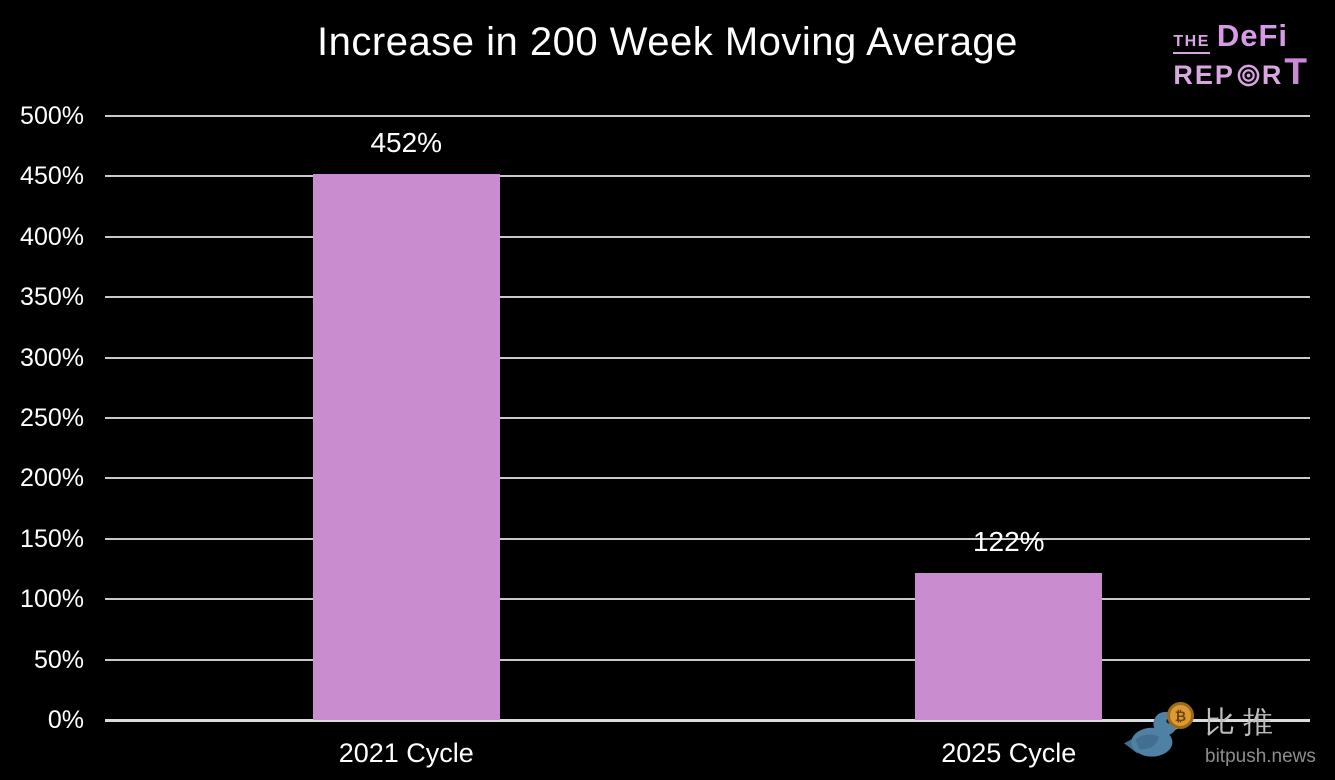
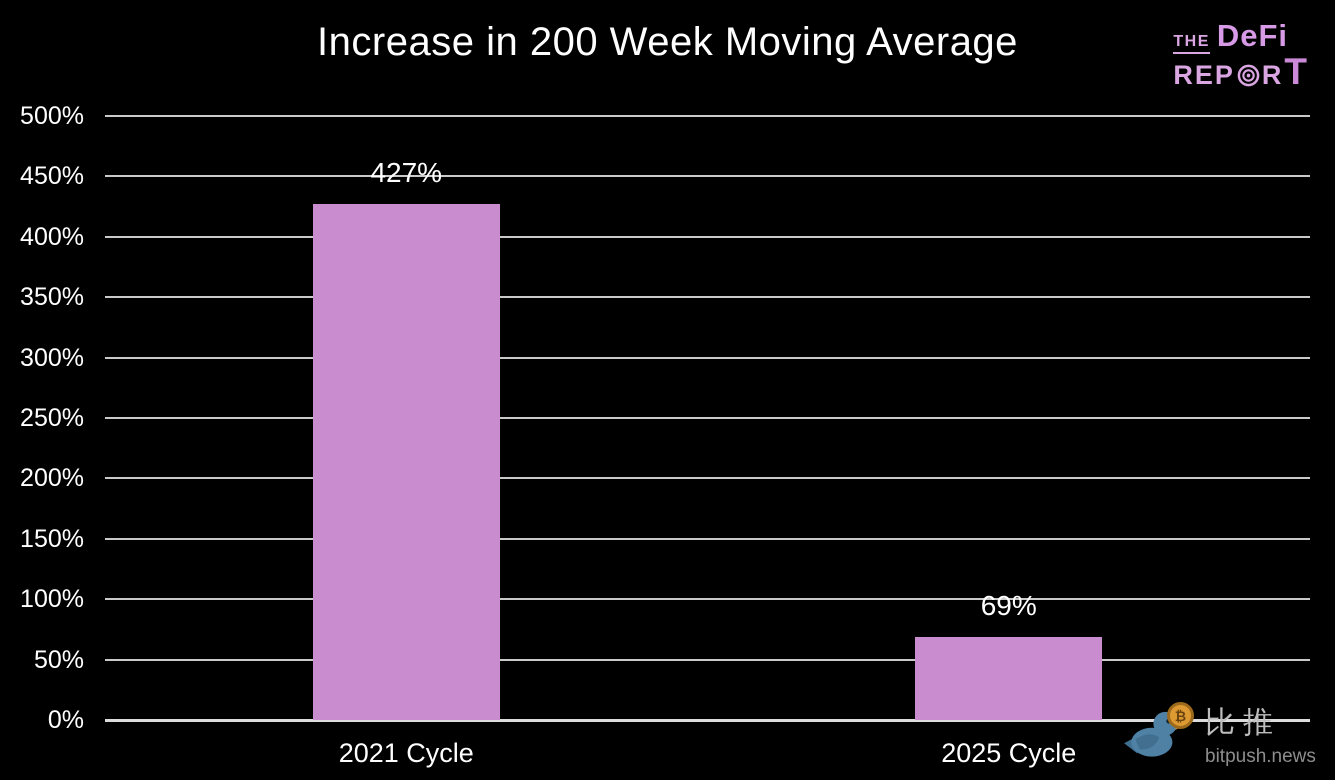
2021 Cycle: 452% -> 427%
2025 Cycle: 122% -> 69%
